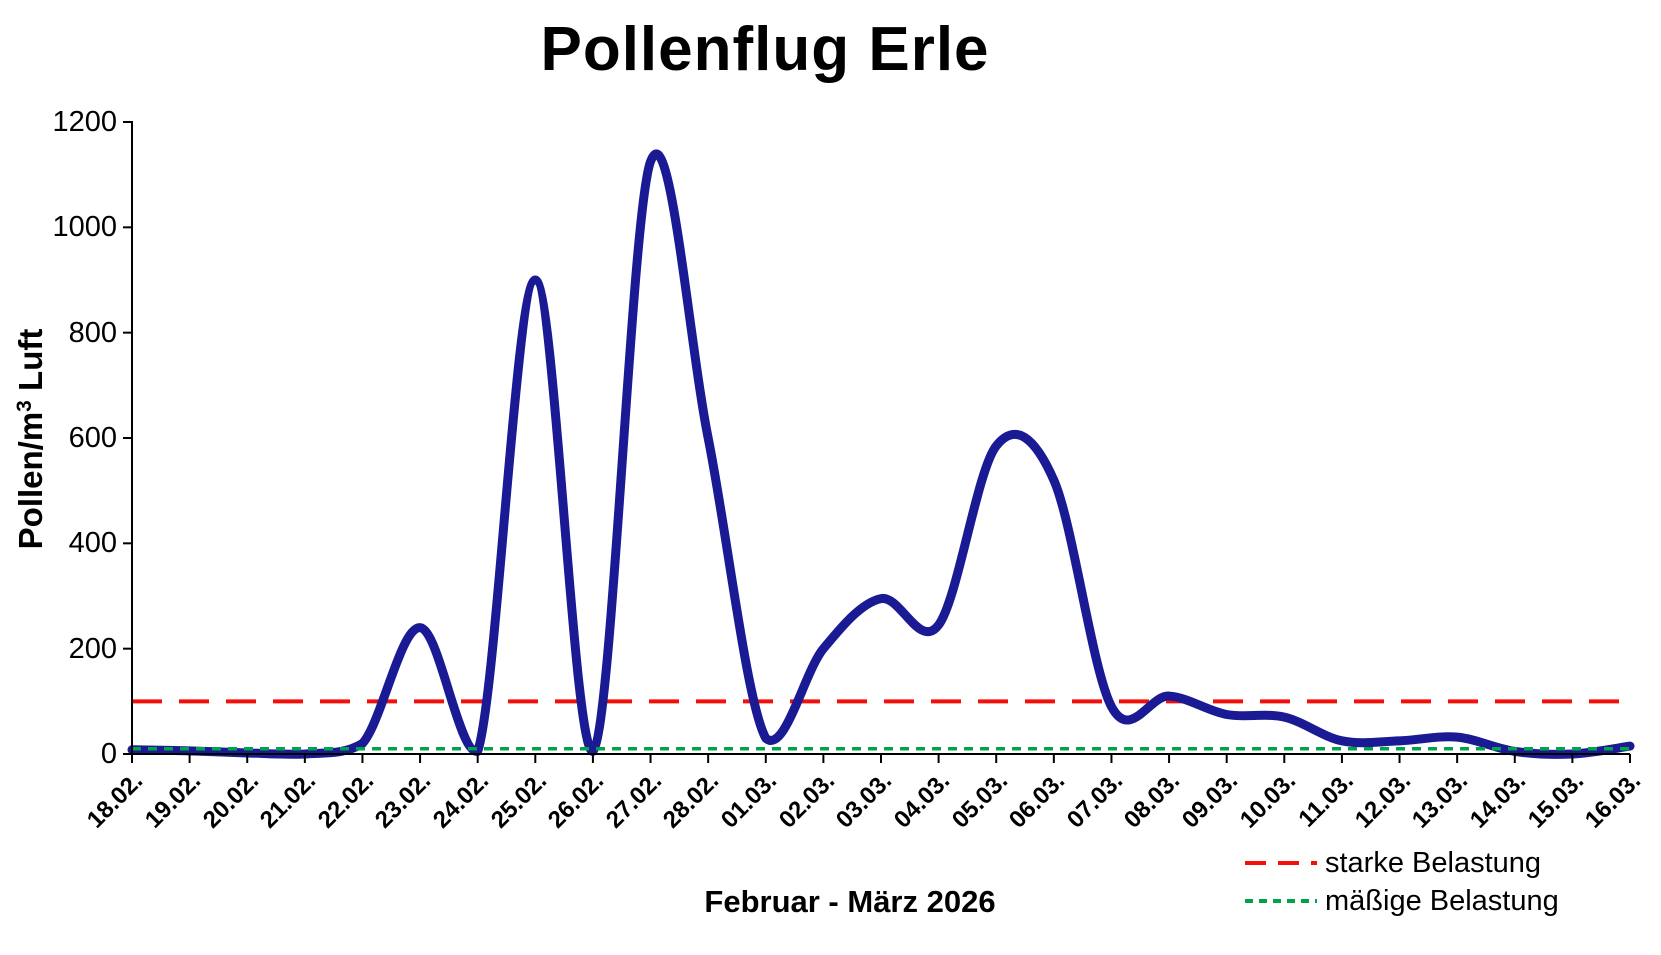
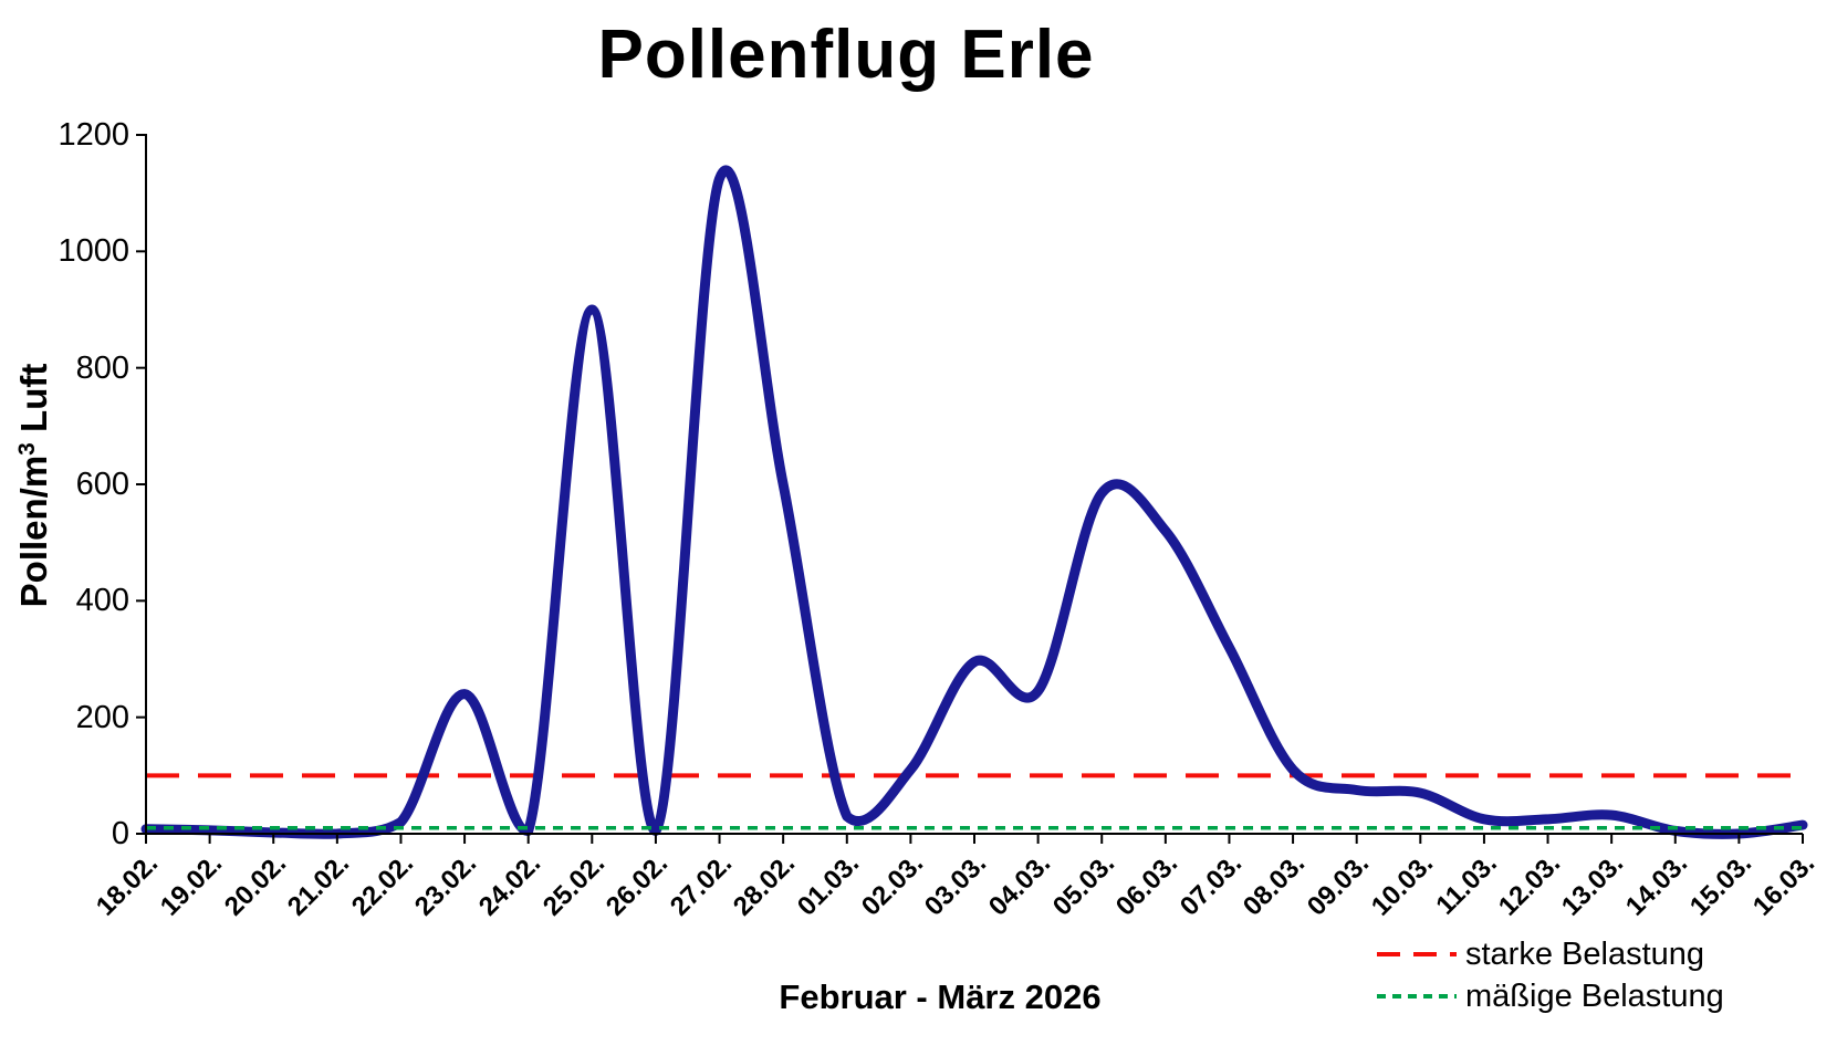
02.03.: 200 -> 110
07.03.: 90 -> 320
